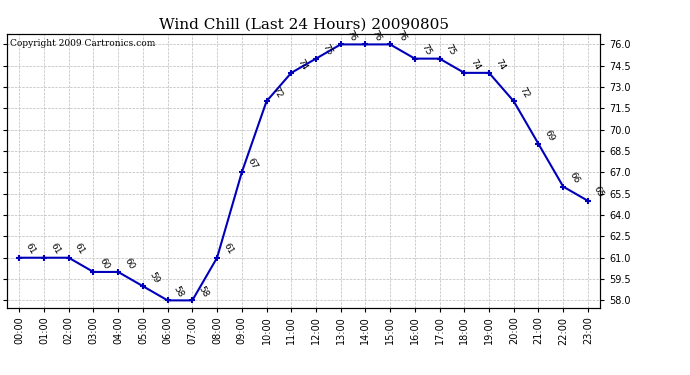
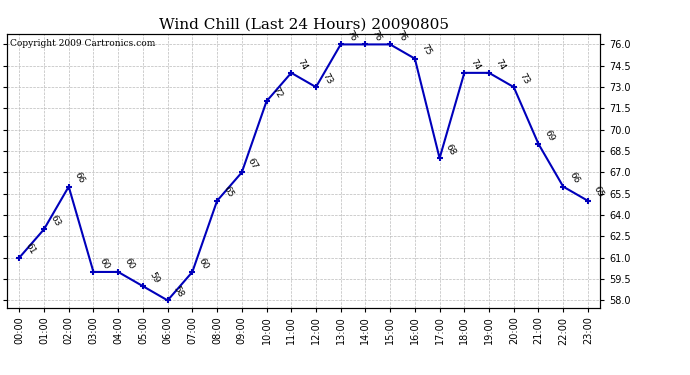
01:00: 61 -> 63
02:00: 61 -> 66
07:00: 58 -> 60
08:00: 61 -> 65
12:00: 75 -> 73
17:00: 75 -> 68
20:00: 72 -> 73
